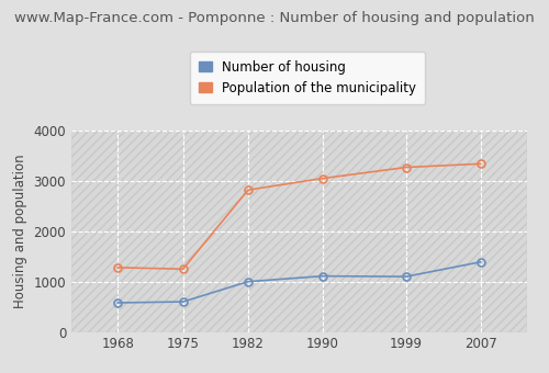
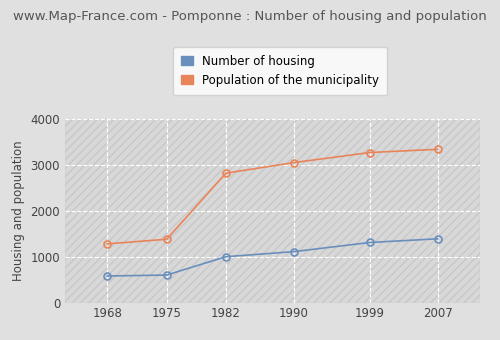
Population of the municipality/1975: 1250 -> 1380
Number of housing/1999: 1100 -> 1310
